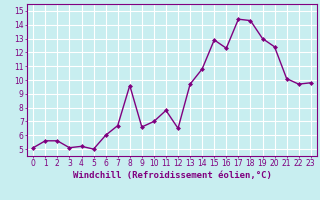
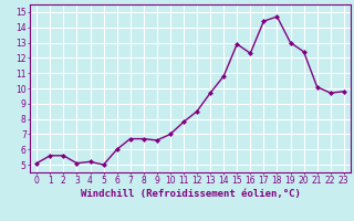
8: 9.6 -> 6.7
12: 6.5 -> 8.5
18: 14.3 -> 14.7
